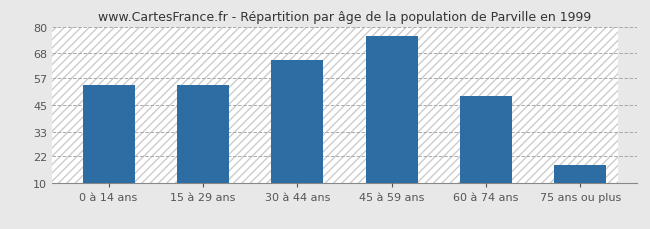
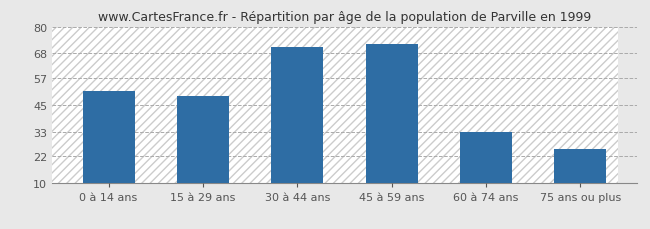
0 à 14 ans: 54 -> 51
15 à 29 ans: 54 -> 49
30 à 44 ans: 65 -> 71
45 à 59 ans: 76 -> 72
60 à 74 ans: 49 -> 33
75 ans ou plus: 18 -> 25
